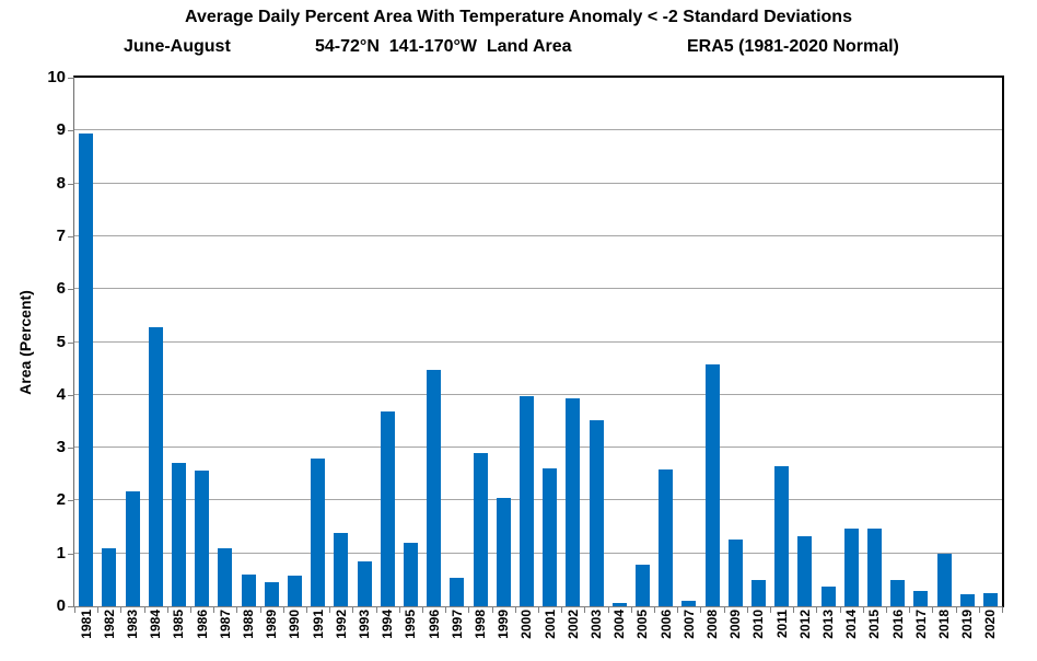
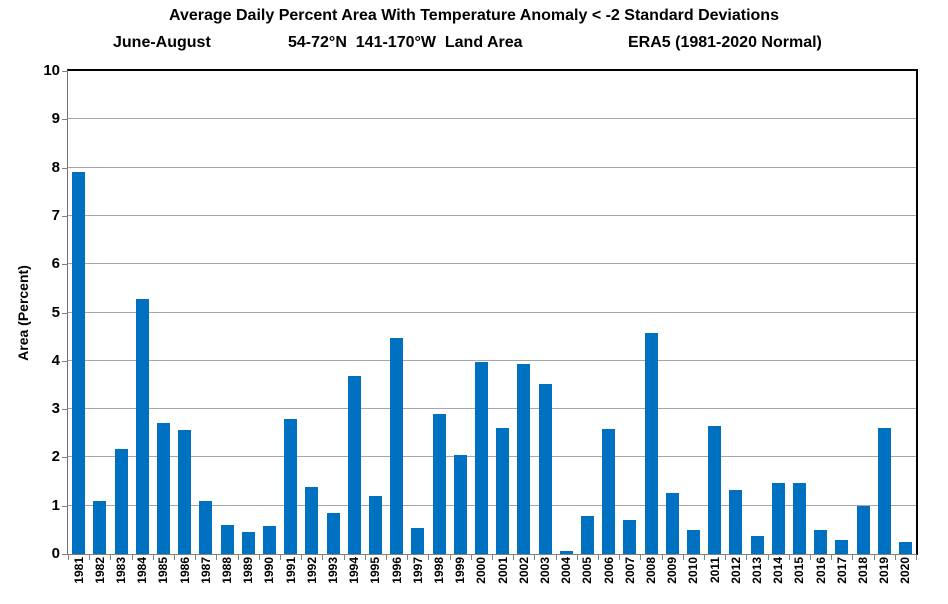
1981: 8.9 -> 7.9
2007: 0.1 -> 0.7
2019: 0.2 -> 2.6
